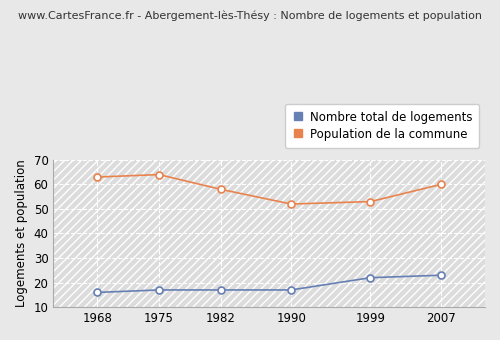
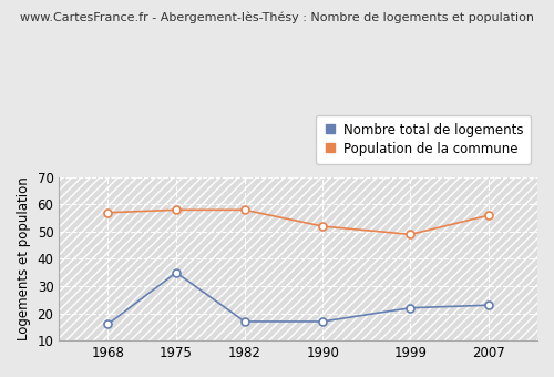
Population de la commune/1968: 63 -> 57
Nombre total de logements/1975: 17 -> 35
Population de la commune/1975: 64 -> 58
Population de la commune/1999: 53 -> 49
Population de la commune/2007: 60 -> 56
